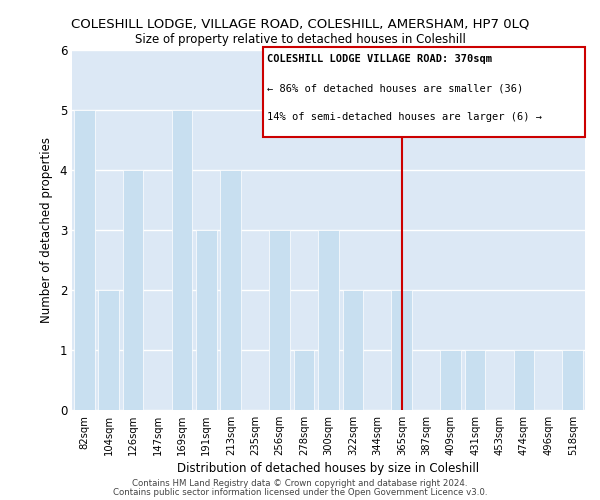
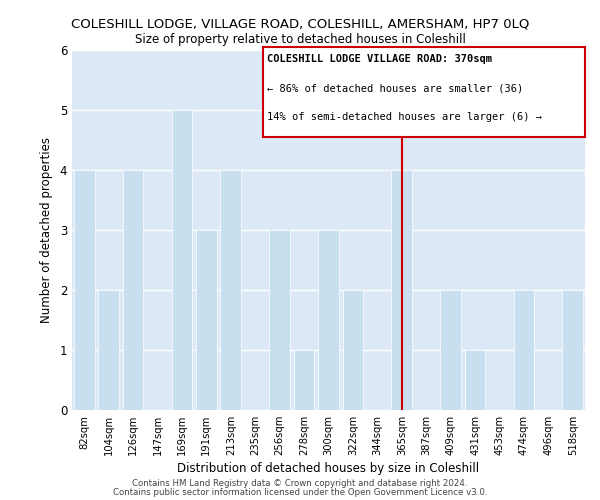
82sqm: 5 -> 4
365sqm: 2 -> 4
409sqm: 1 -> 2
474sqm: 1 -> 2
518sqm: 1 -> 2
